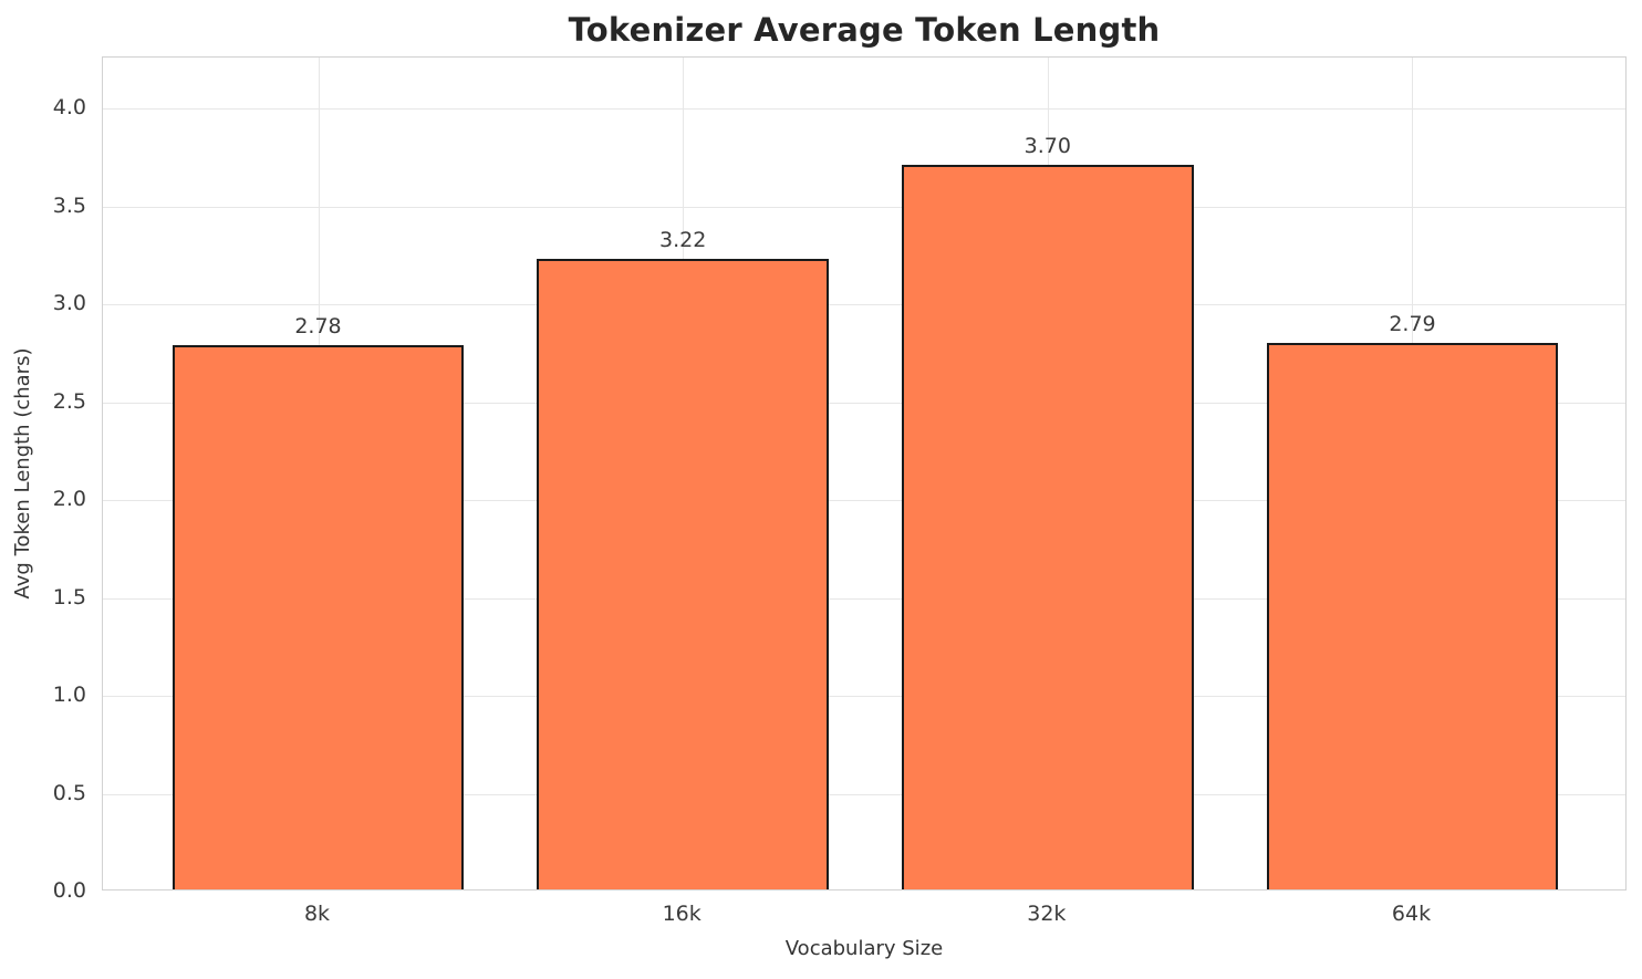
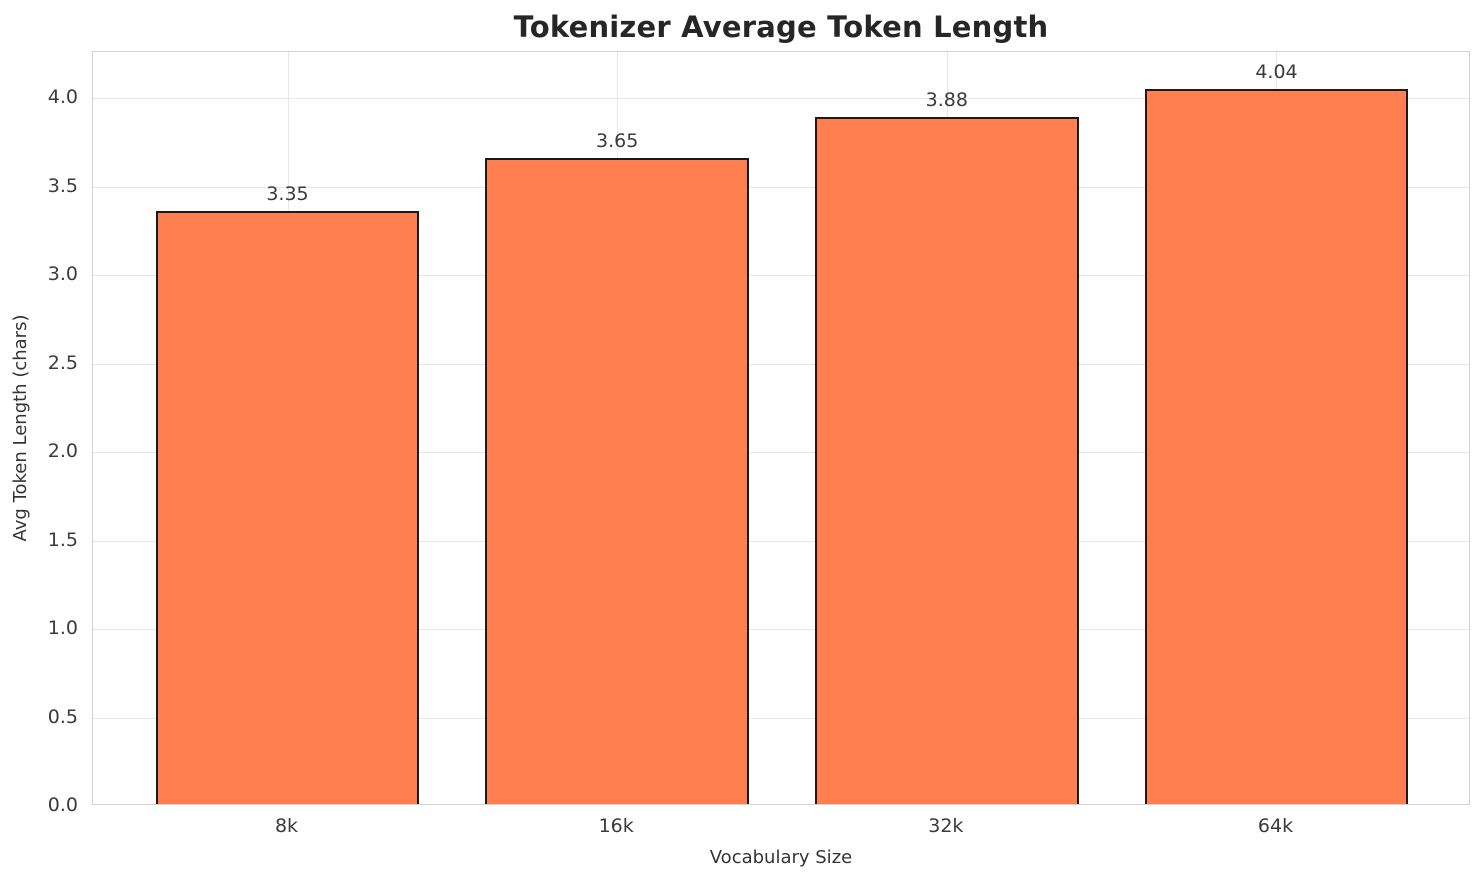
8k: 2.78 -> 3.35
16k: 3.22 -> 3.65
32k: 3.70 -> 3.88
64k: 2.79 -> 4.04
